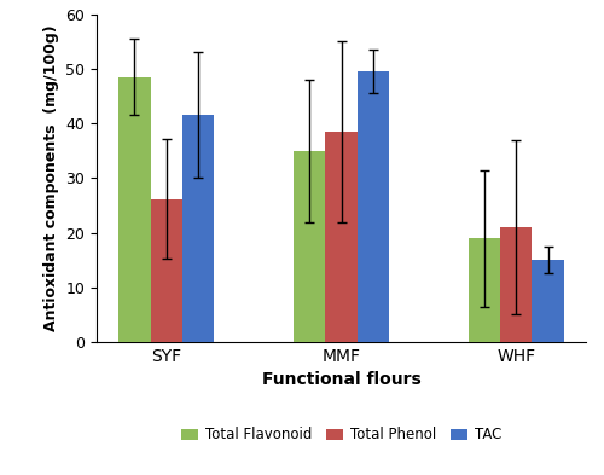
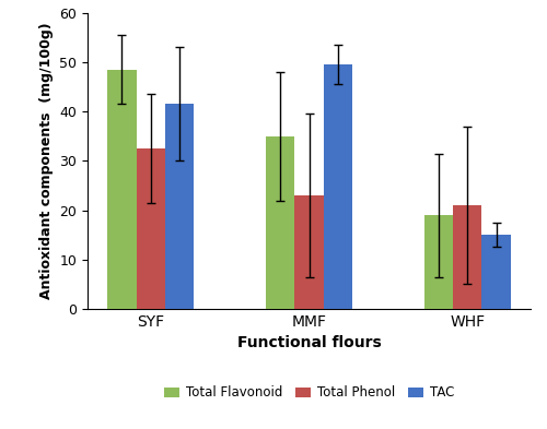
Total Phenol/SYF: 26.2 -> 32.5
Total Phenol/MMF: 38.5 -> 23.0
